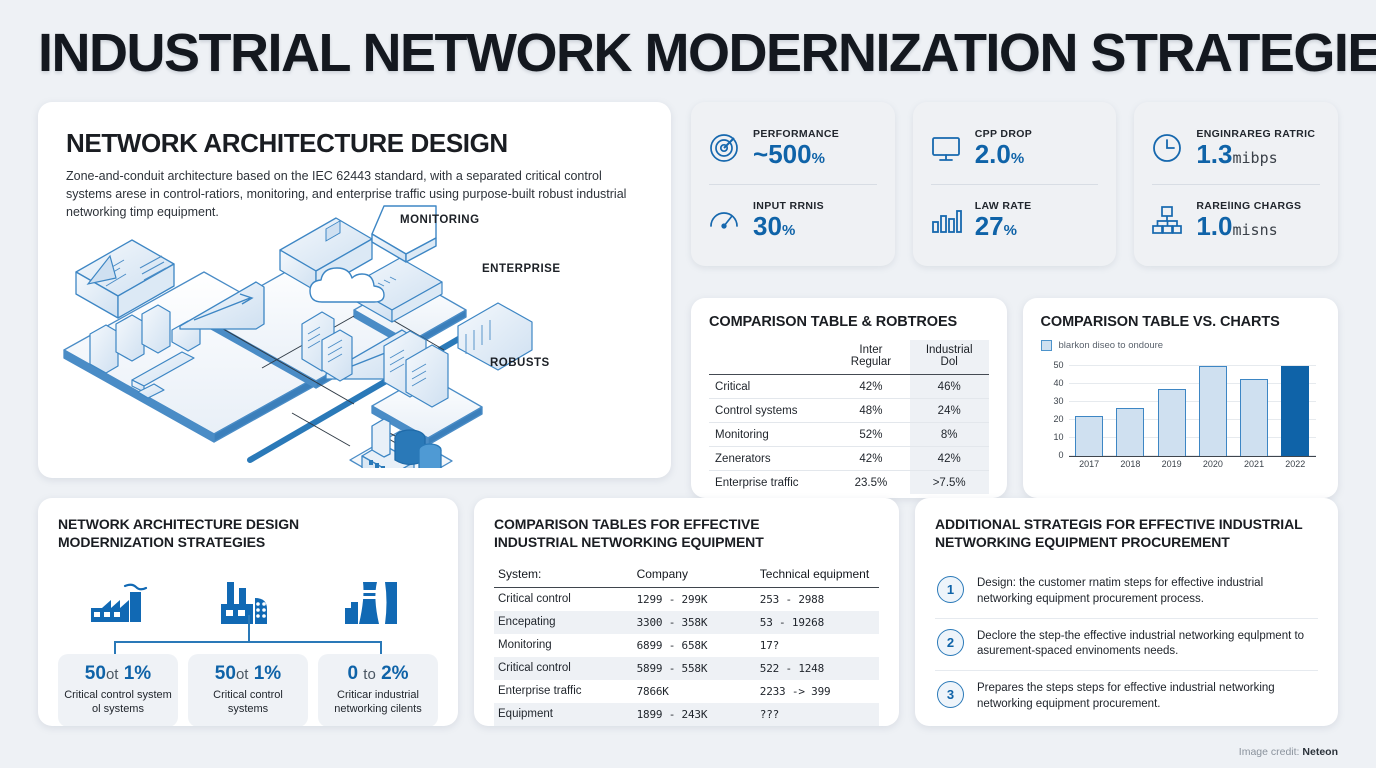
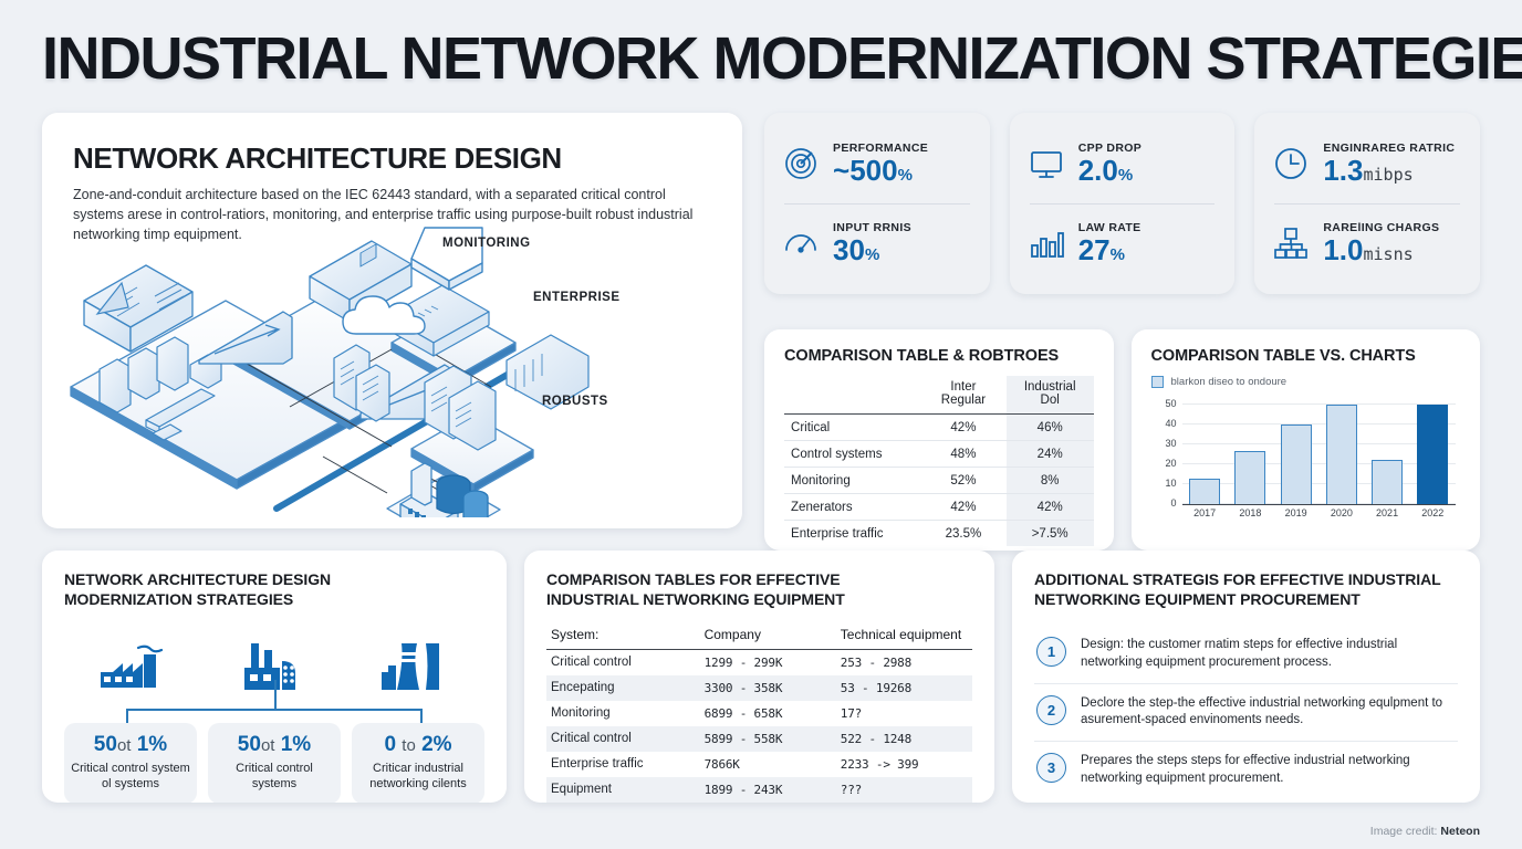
2017: 22 -> 13
2019: 37 -> 40
2021: 43 -> 22
